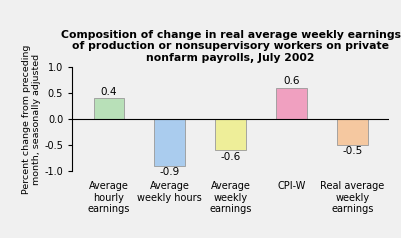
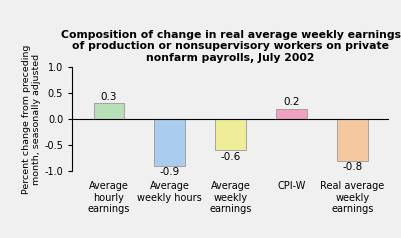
Average hourly earnings: 0.4 -> 0.3
CPI-W: 0.6 -> 0.2
Real average weekly earnings: -0.5 -> -0.8
